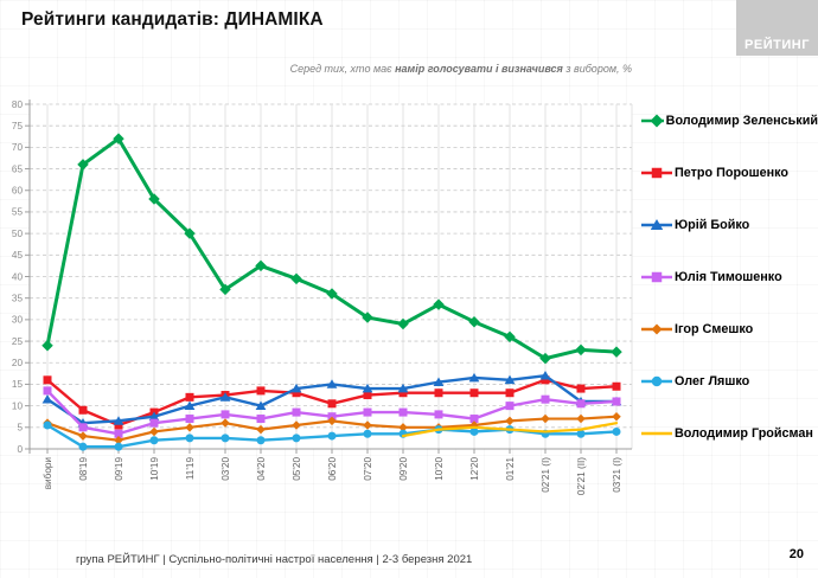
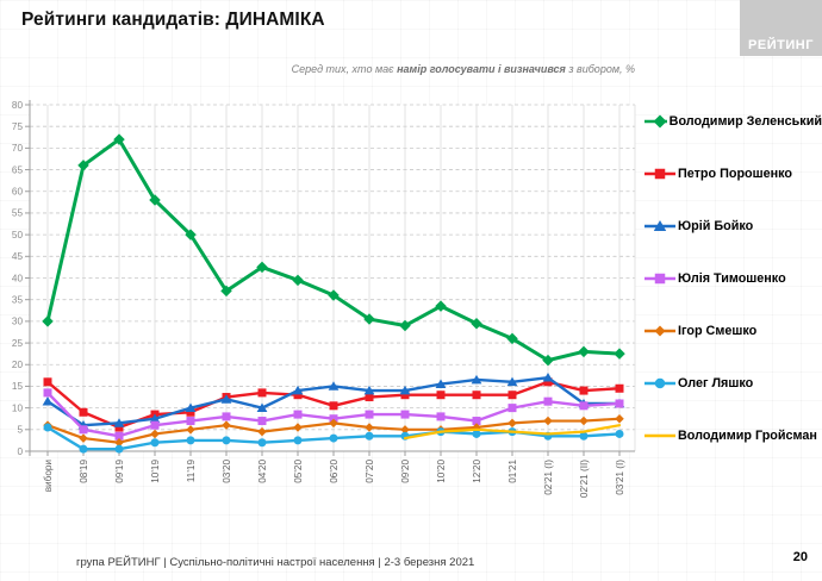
Володимир Зеленський/вибори: 24 -> 30
Петро Порошенко/11'19: 12 -> 9
